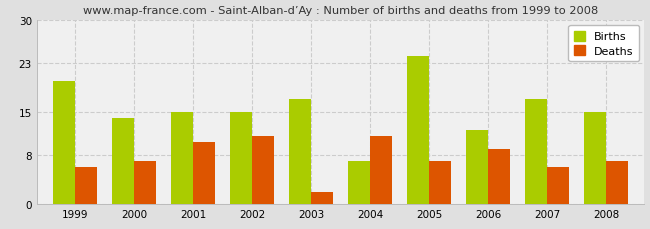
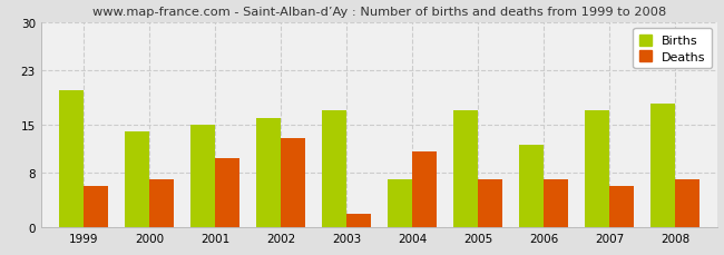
Births/2002: 15 -> 16
Deaths/2002: 11 -> 13
Births/2005: 24 -> 17
Deaths/2006: 9 -> 7
Births/2008: 15 -> 18
